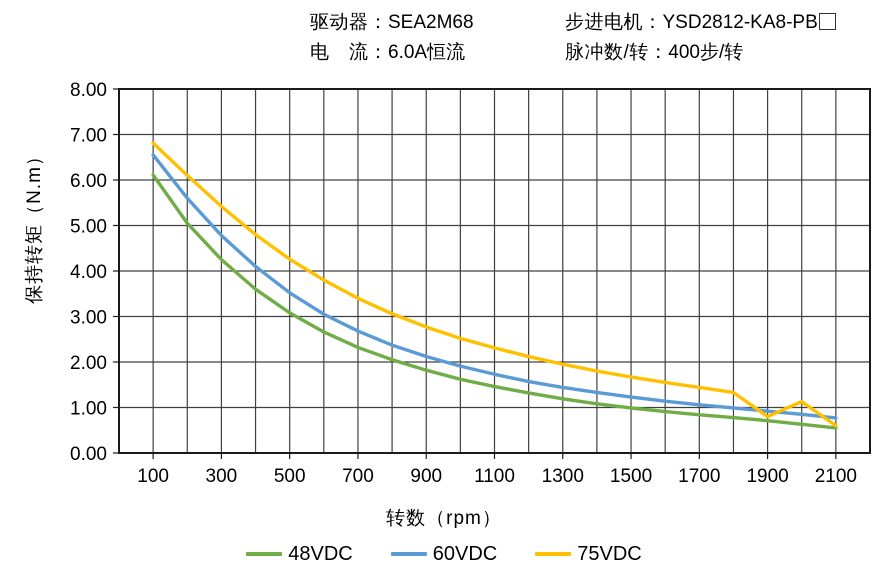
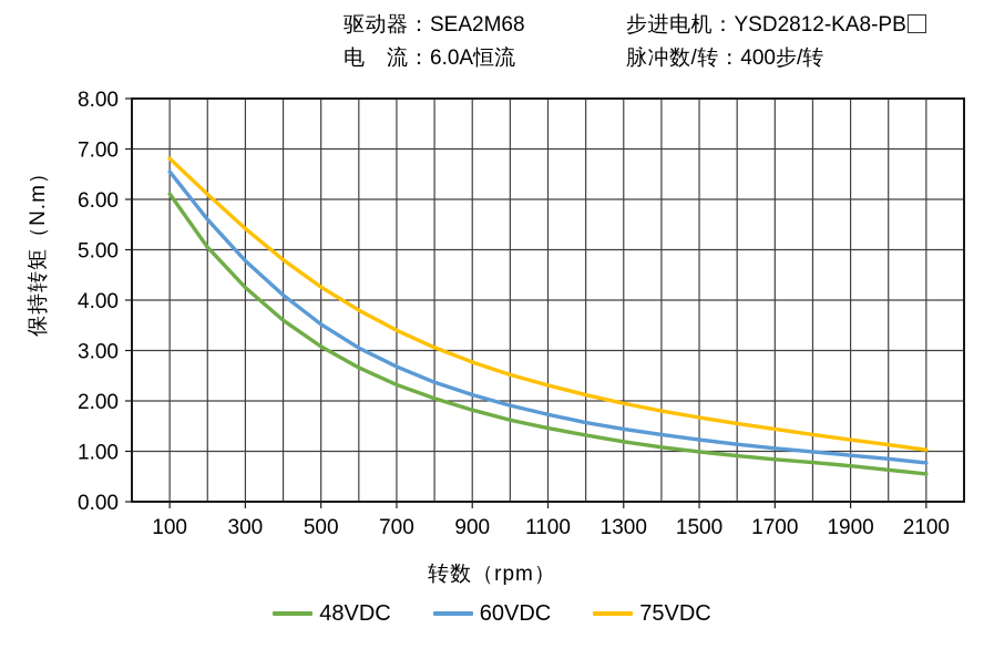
75VDC/1900: 0.8 -> 1.2
75VDC/2100: 0.6 -> 1.0
